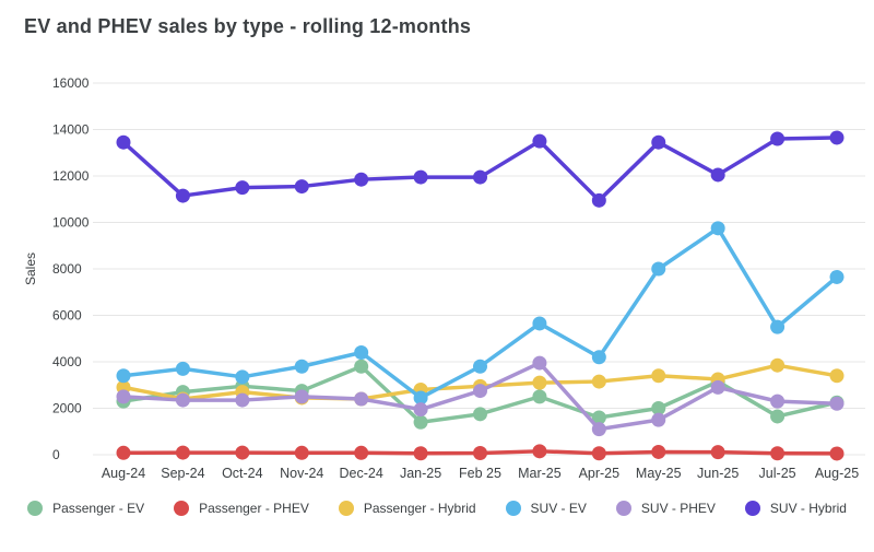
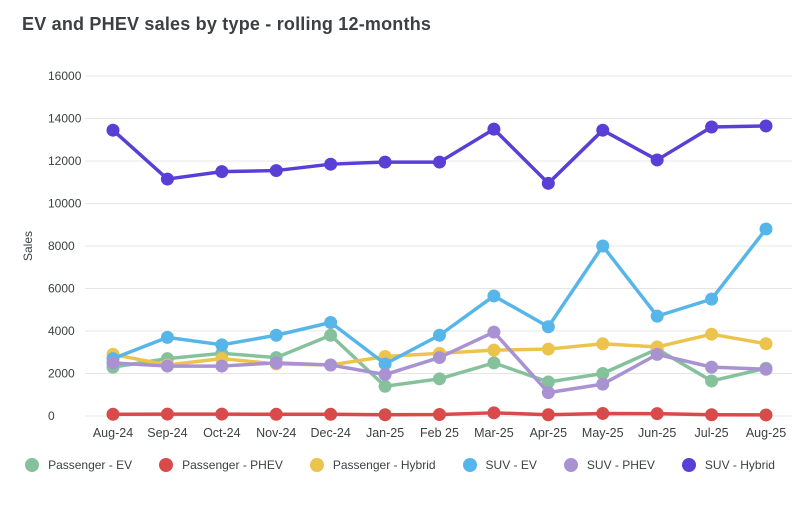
SUV - EV/Aug-24: 3400 -> 2700
SUV - EV/Jun-25: 9800 -> 4700
SUV - EV/Aug-25: 7600 -> 8800
